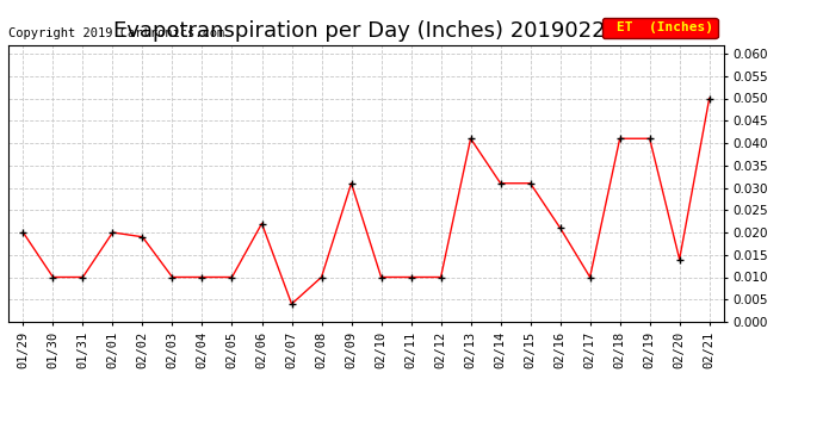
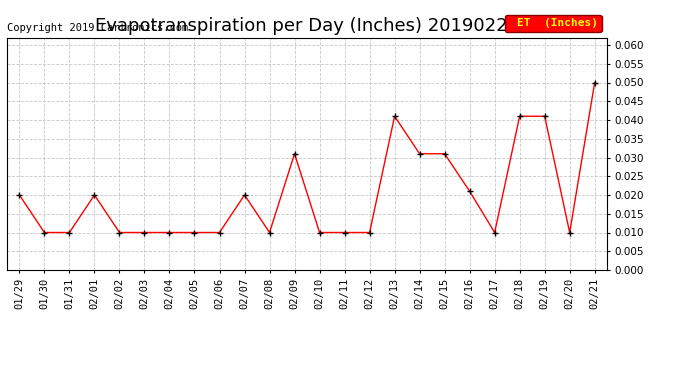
02/02: 0.019 -> 0.010
02/06: 0.022 -> 0.010
02/07: 0.004 -> 0.020
02/20: 0.014 -> 0.010
